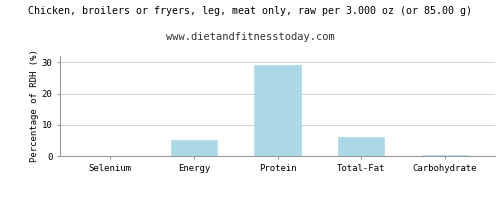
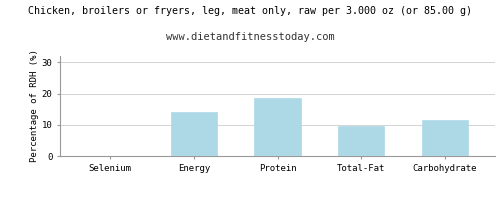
Energy: 5.2 -> 14.0
Protein: 29.2 -> 18.5
Total-Fat: 6.2 -> 9.5
Carbohydrate: 0.4 -> 11.5
